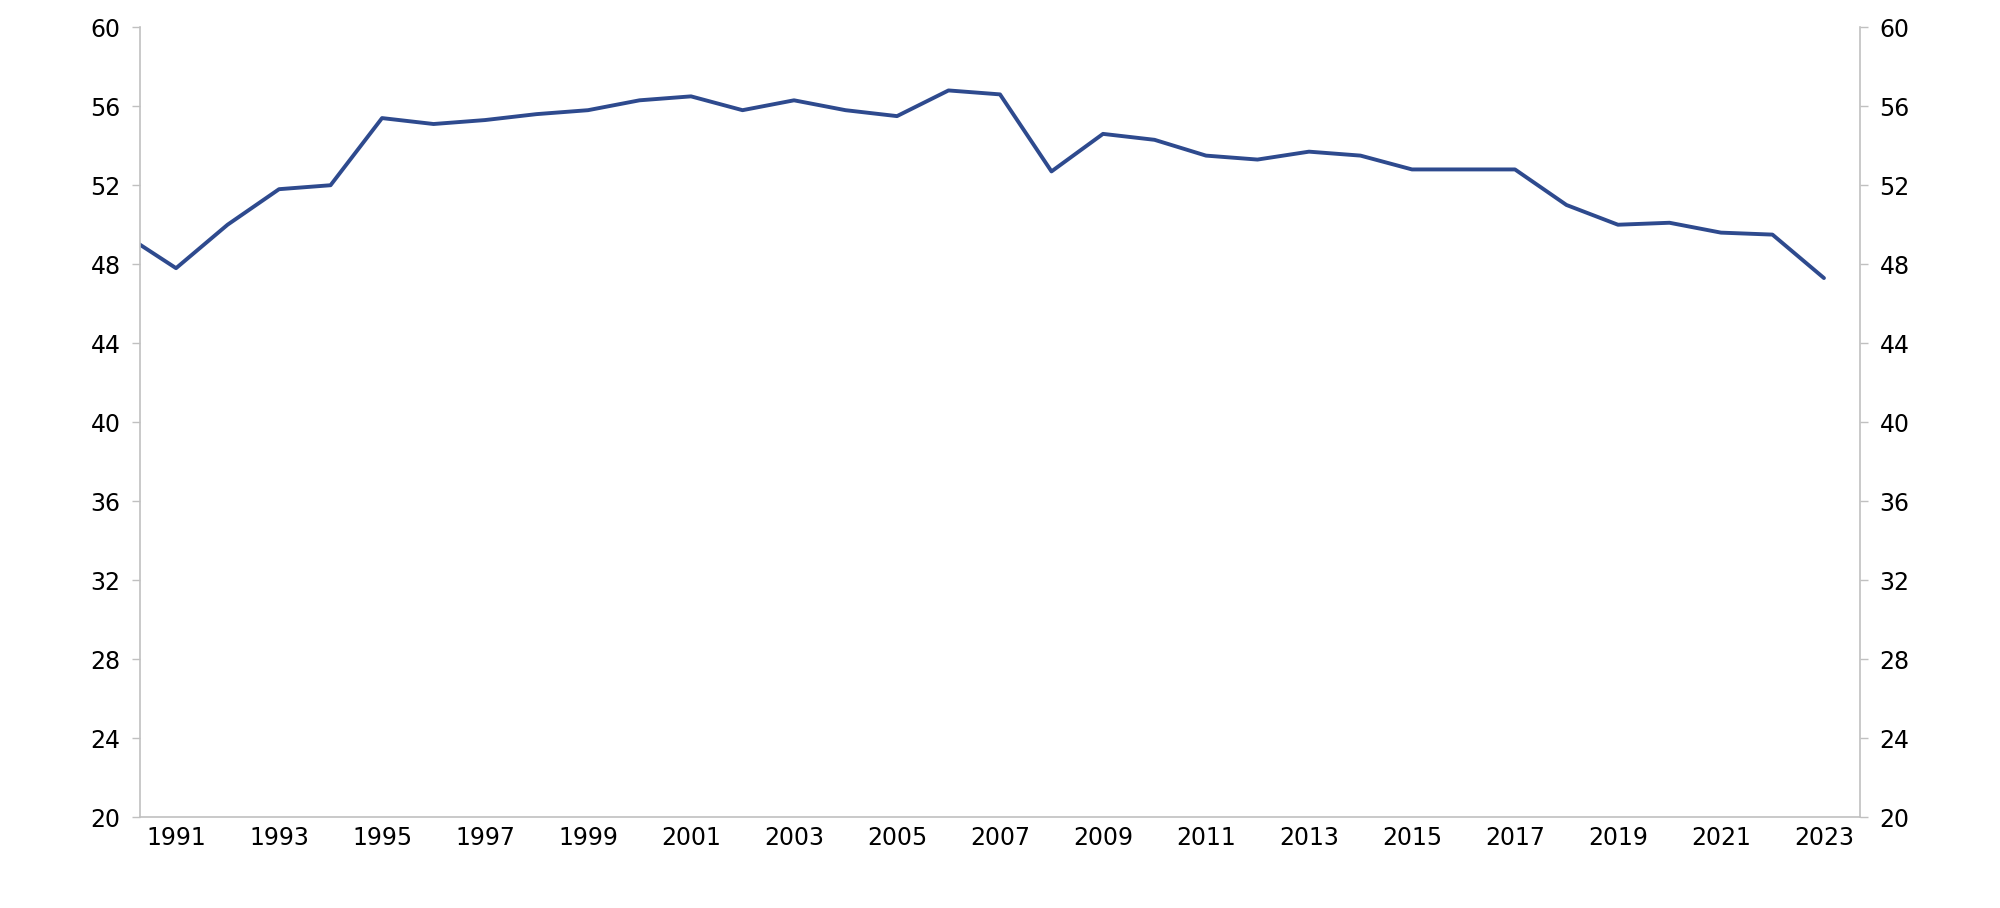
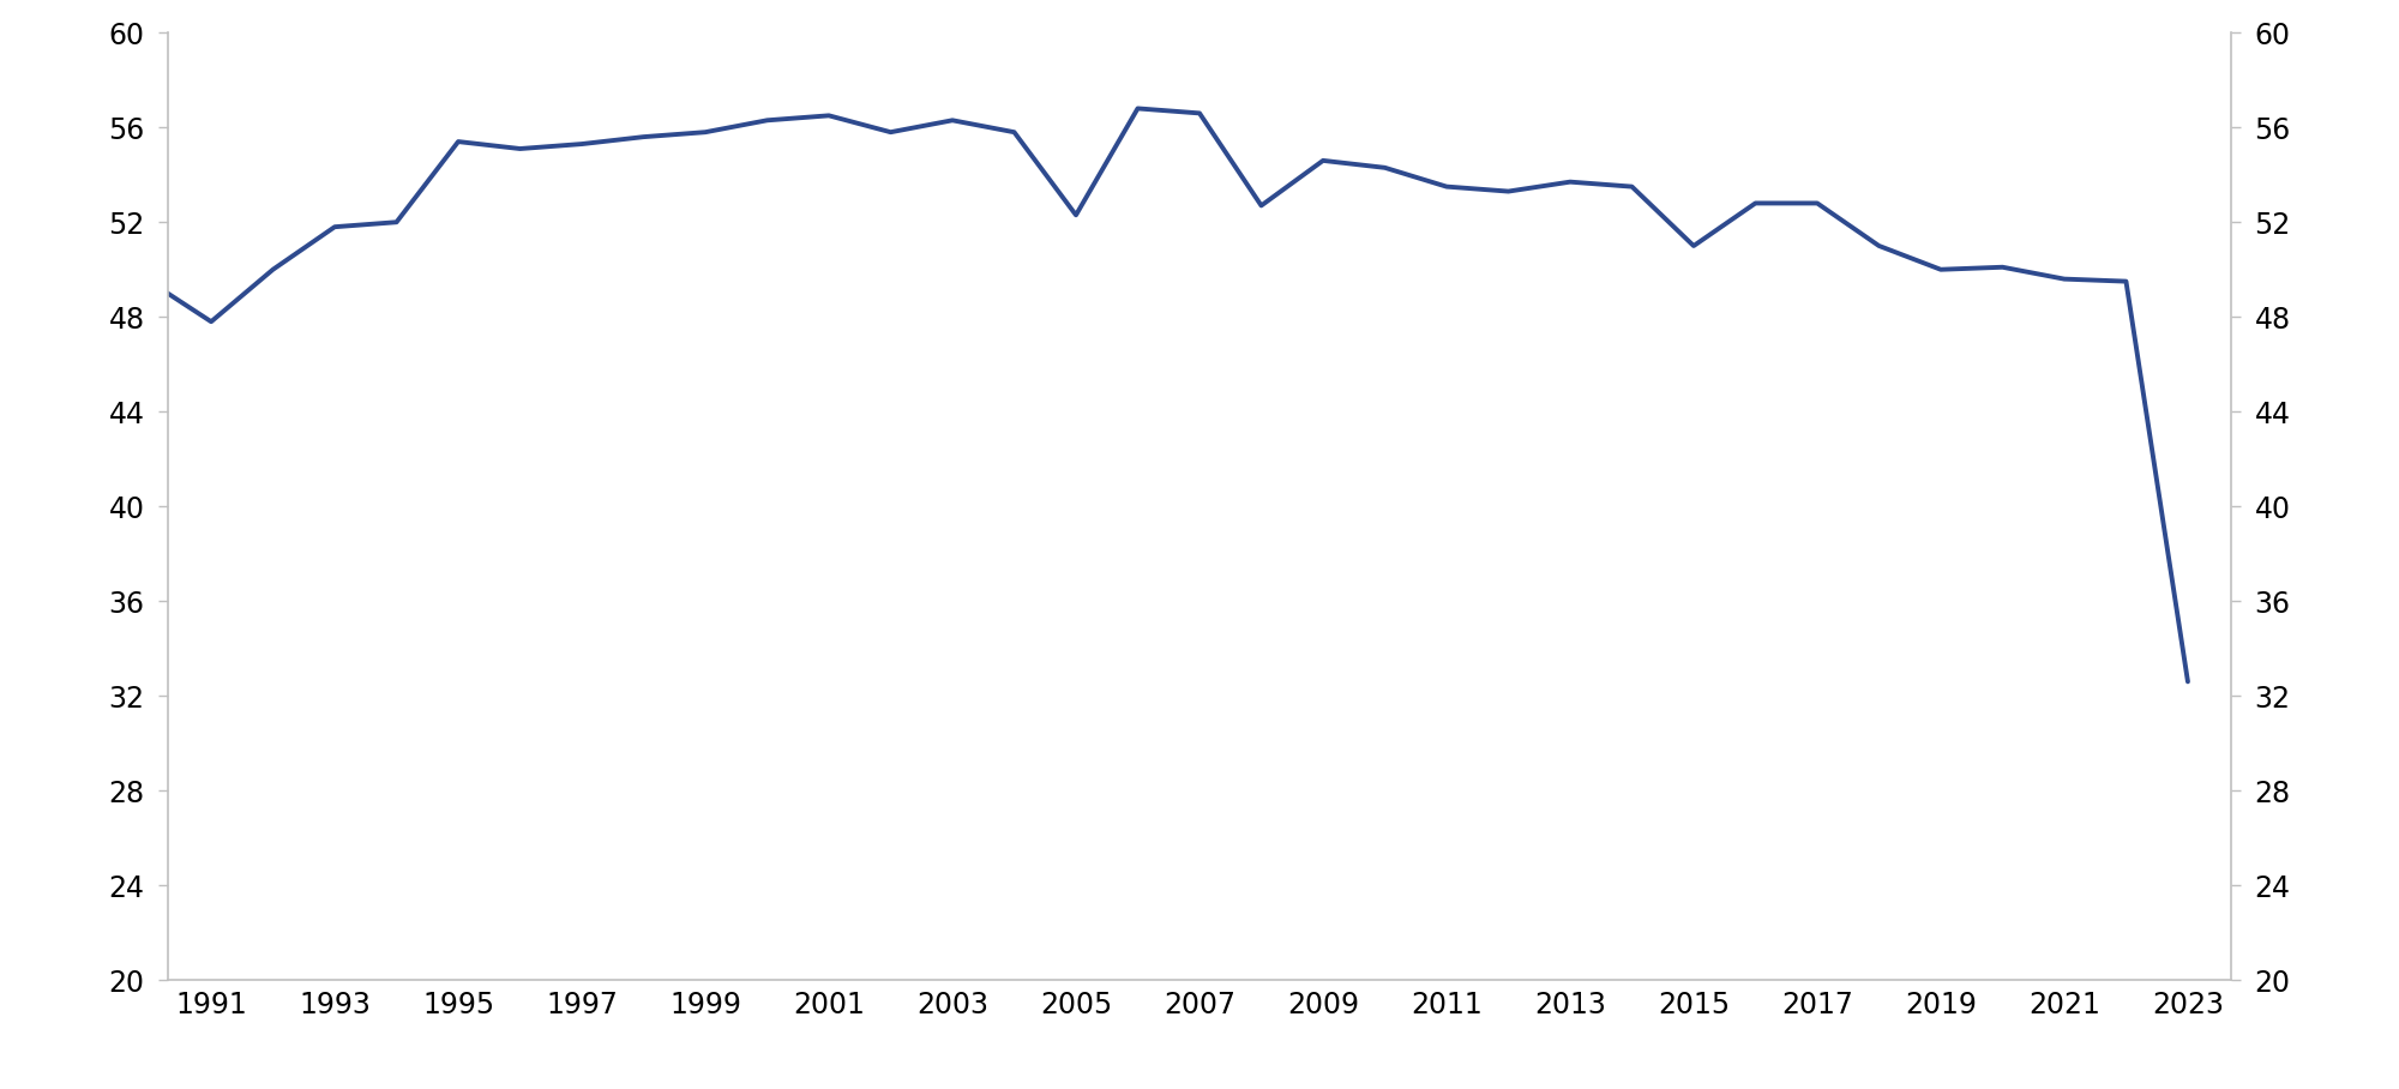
2005: 55.5 -> 52.3
2015: 52.8 -> 51.0
2023: 47.3 -> 32.6
